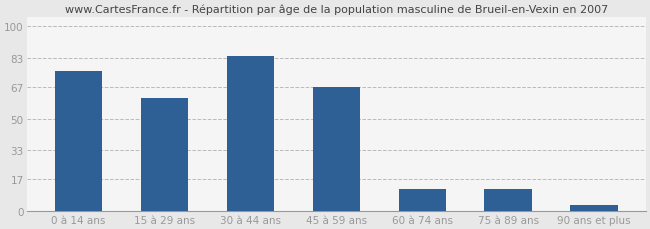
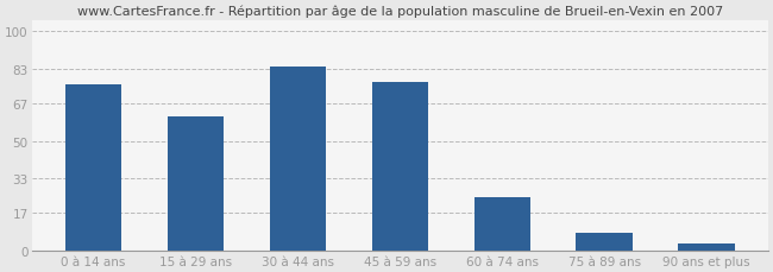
45 à 59 ans: 67 -> 77
60 à 74 ans: 12 -> 24
75 à 89 ans: 12 -> 8
